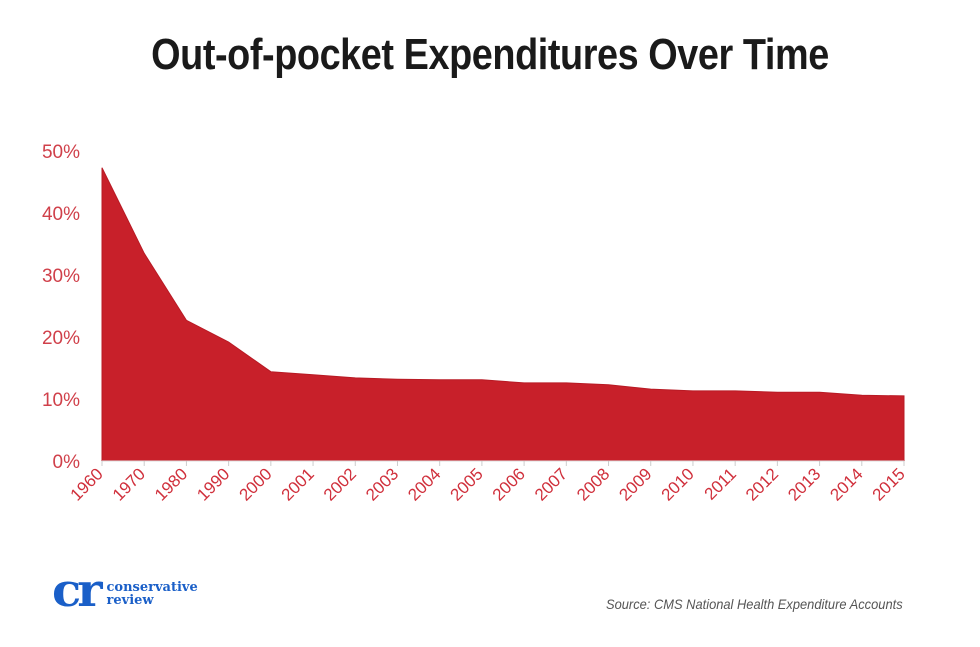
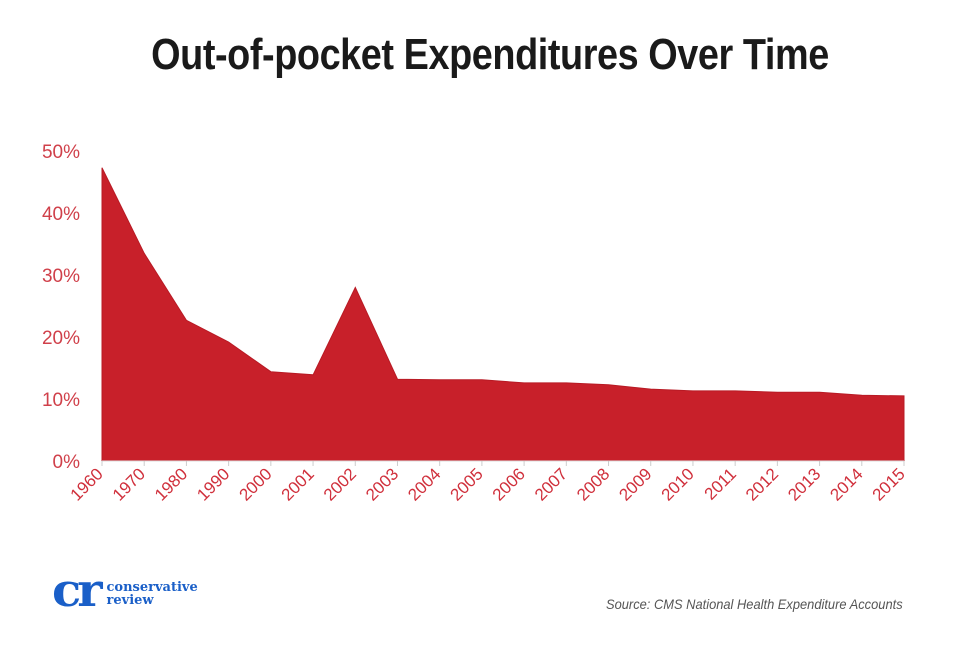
2002: 13% -> 28%
